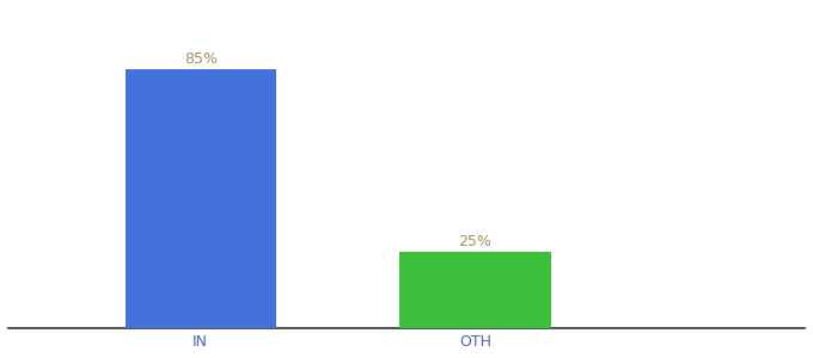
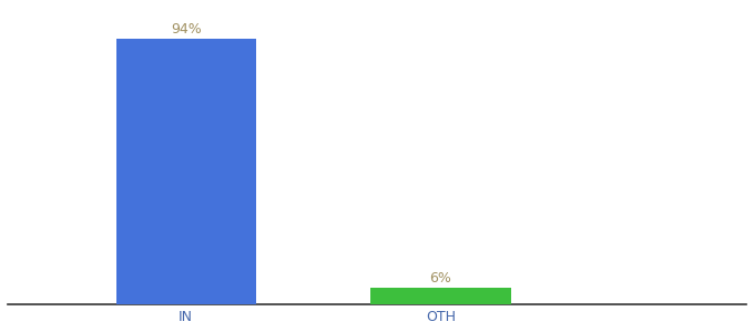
IN: 85% -> 94%
OTH: 25% -> 6%
